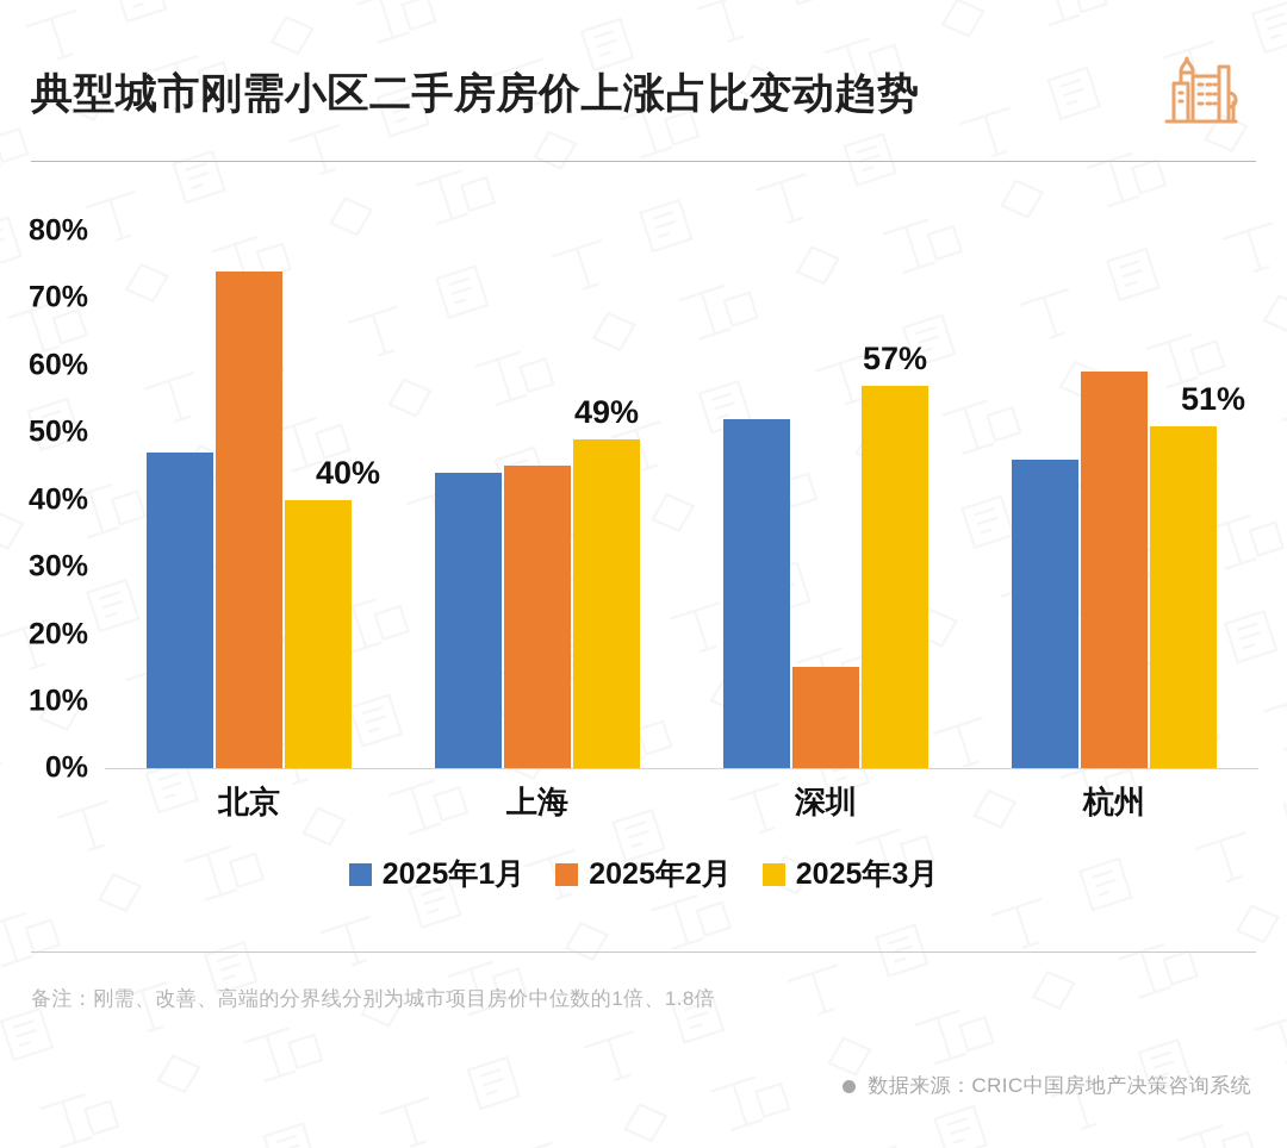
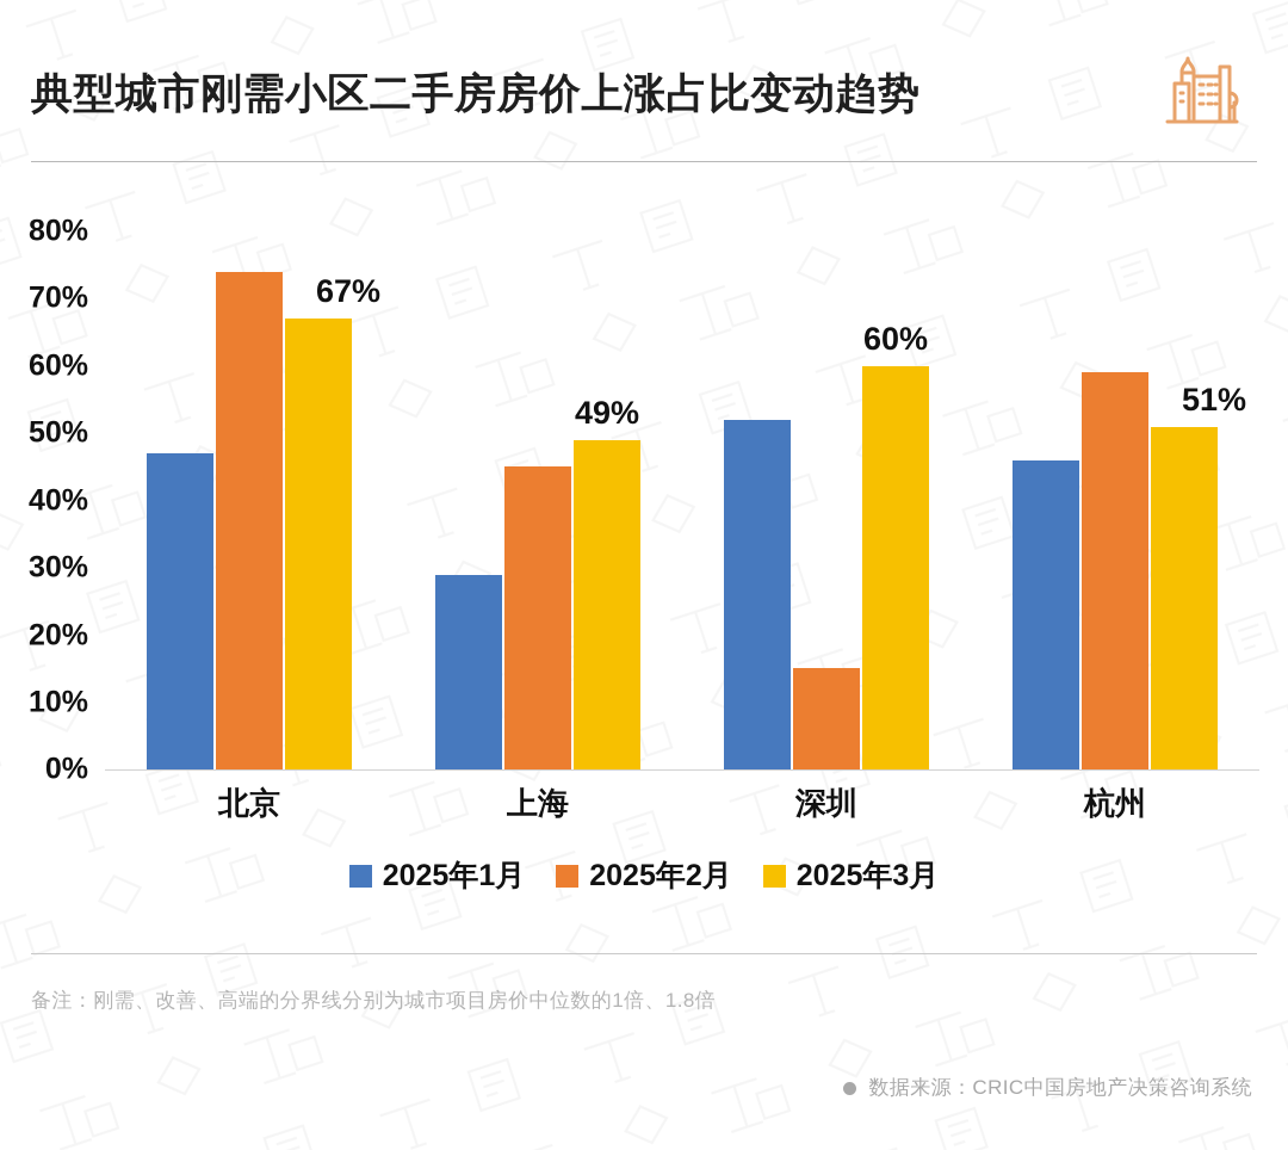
2025年3月/北京: 40% -> 67%
2025年1月/上海: 44% -> 29%
2025年3月/深圳: 57% -> 60%
